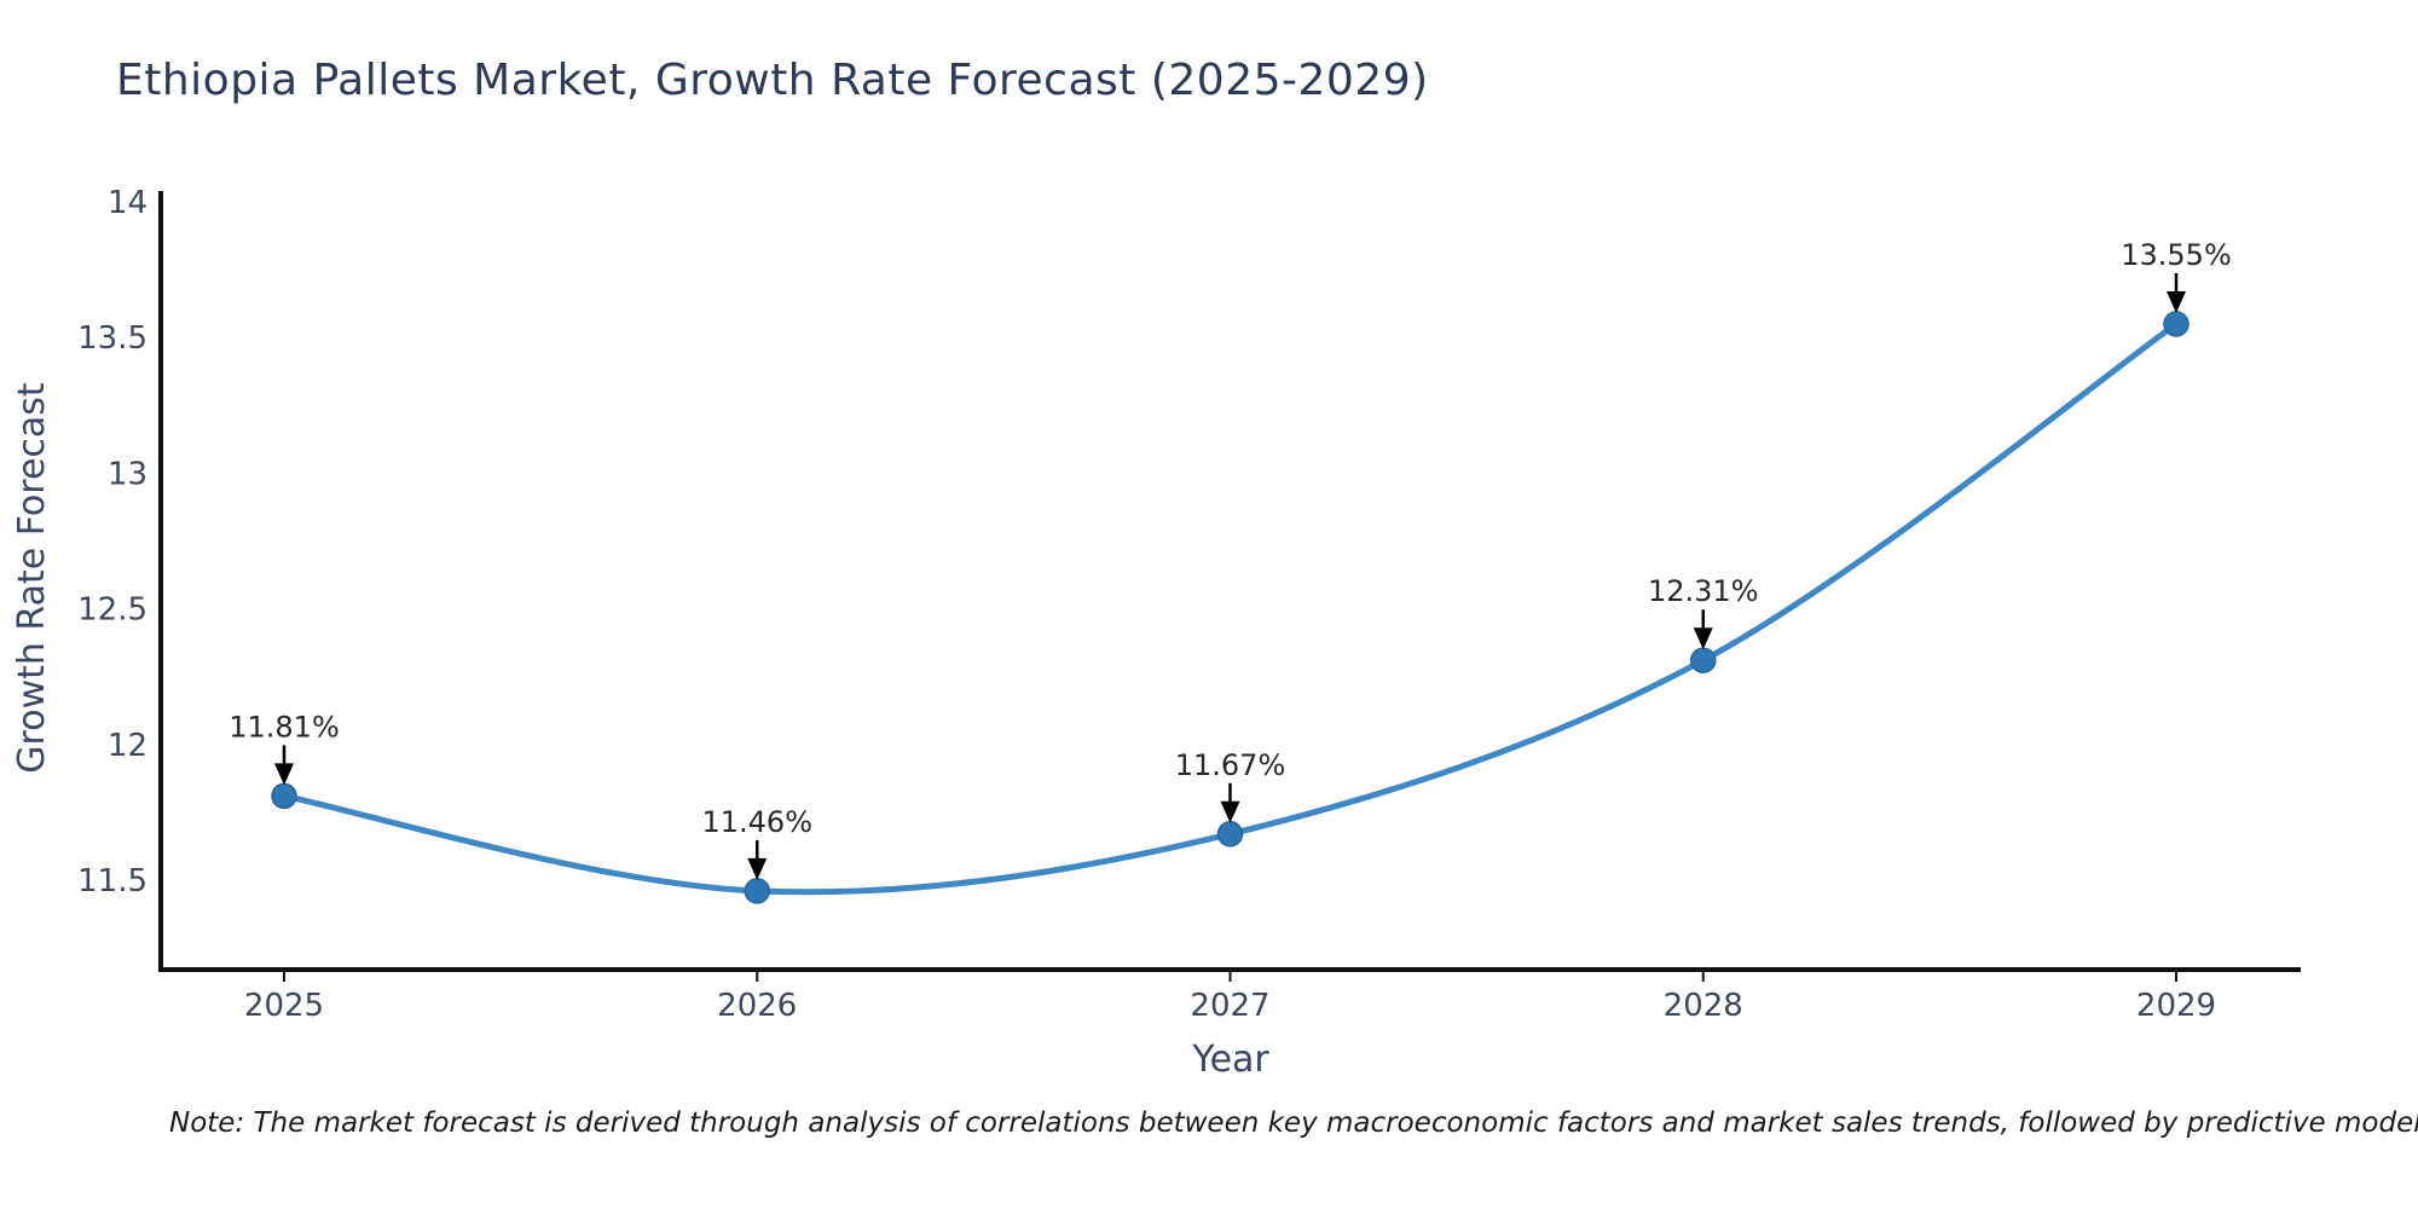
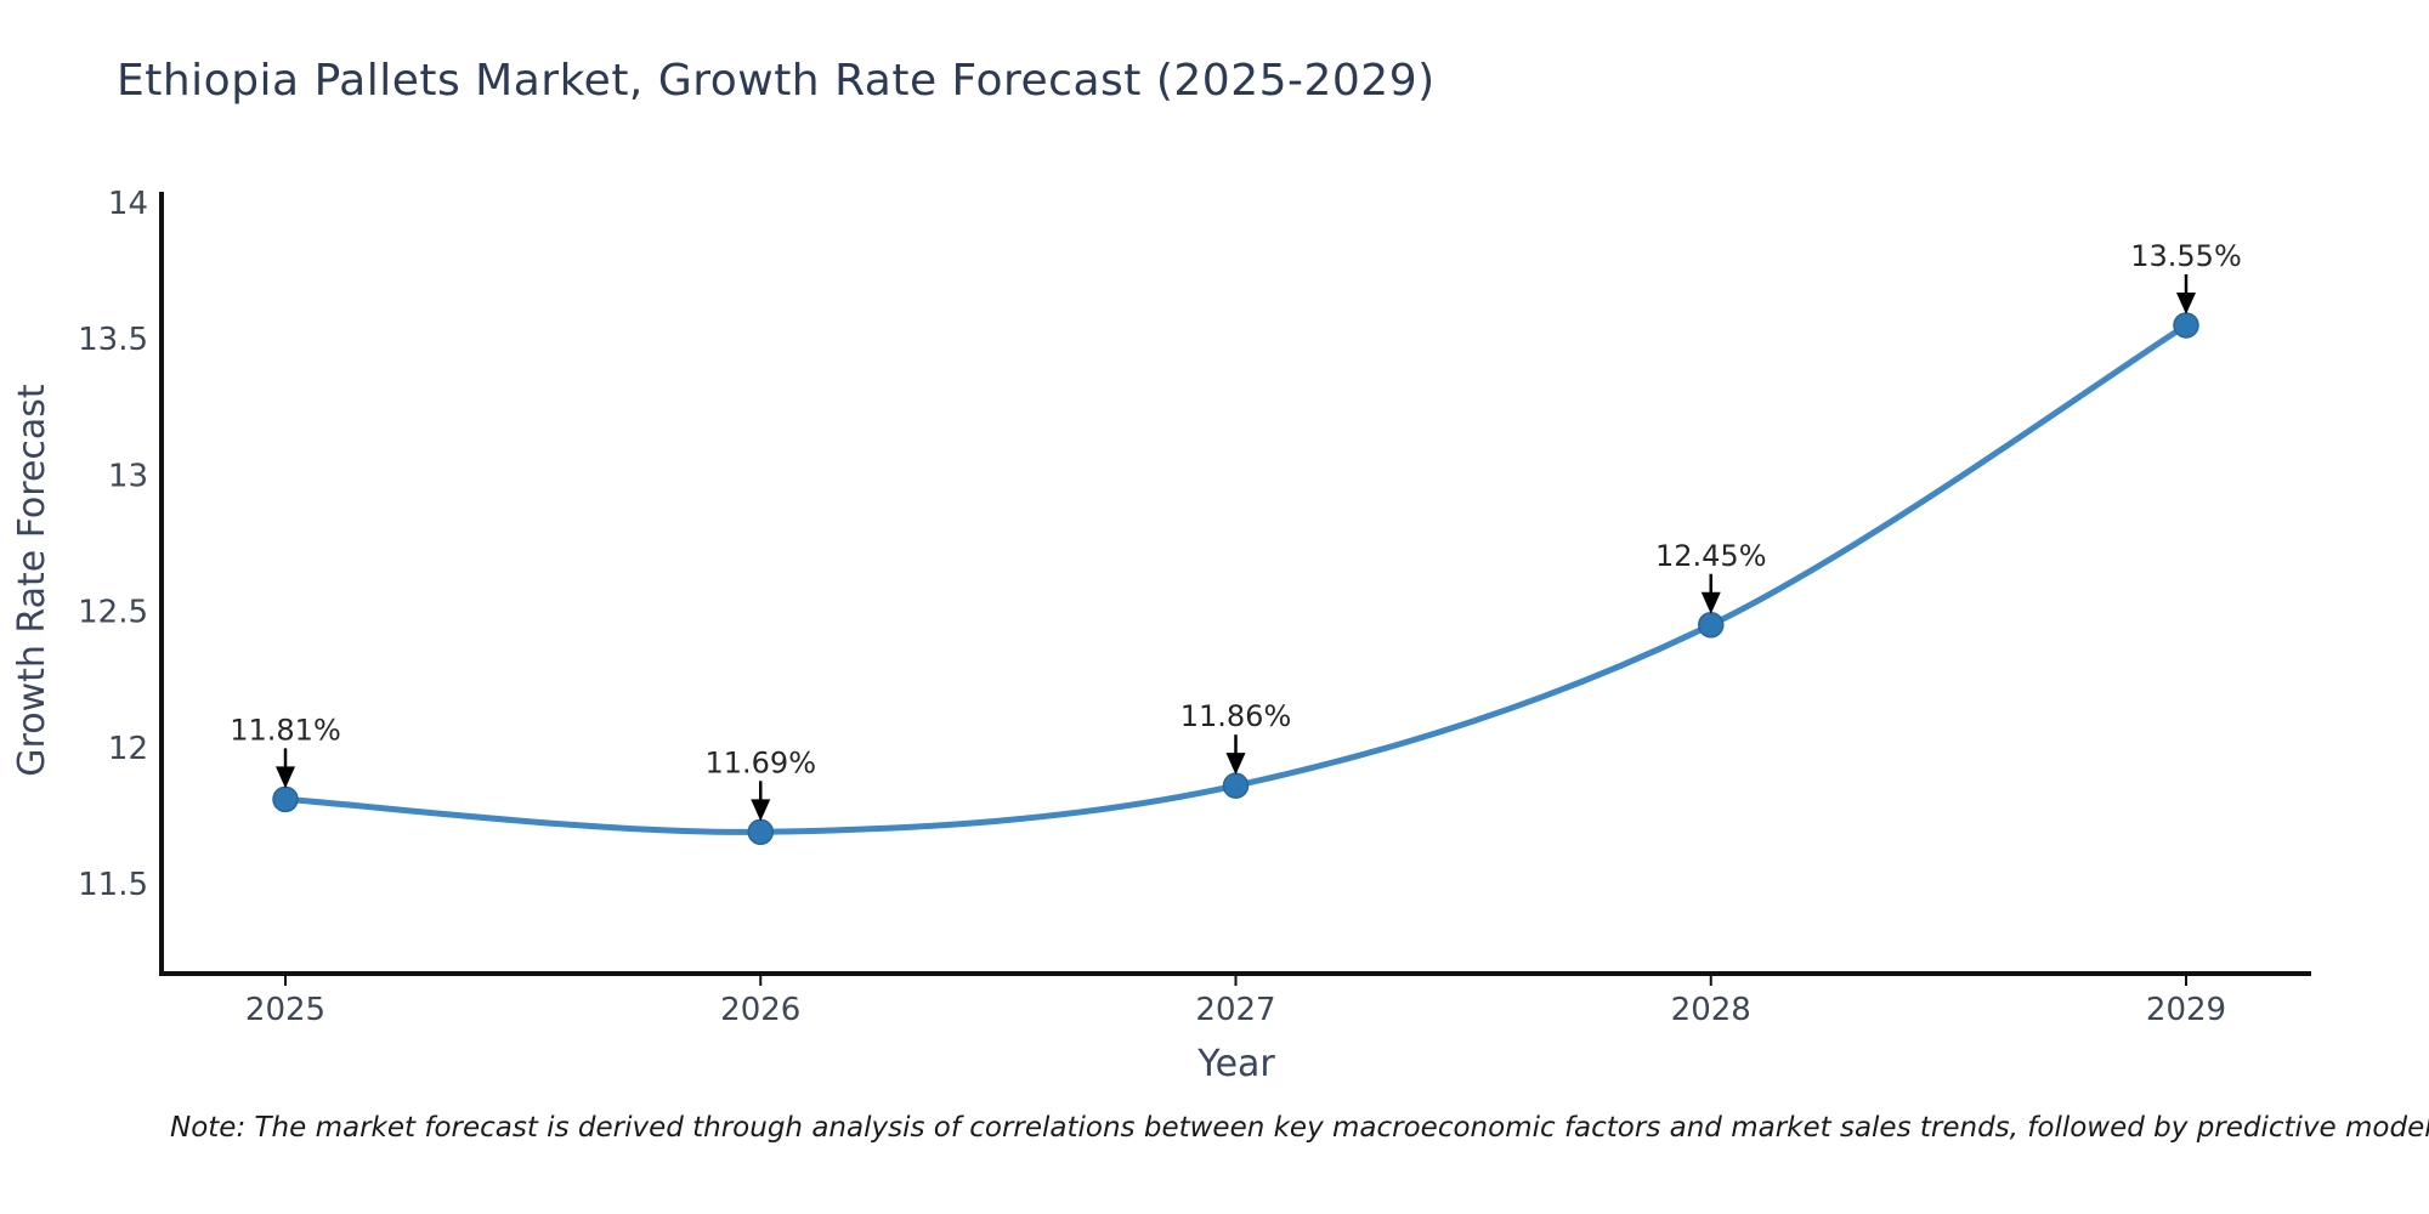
2026: 11.46% -> 11.69%
2027: 11.67% -> 11.86%
2028: 12.31% -> 12.45%
